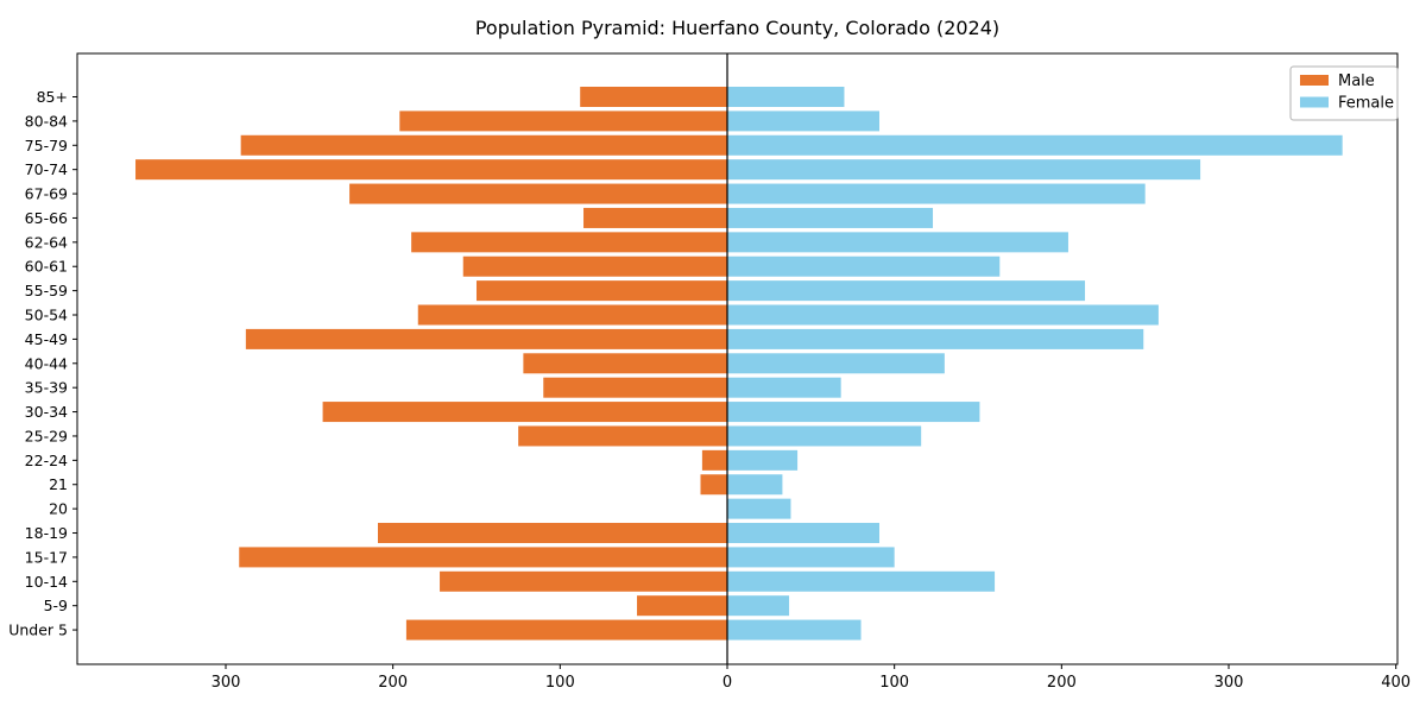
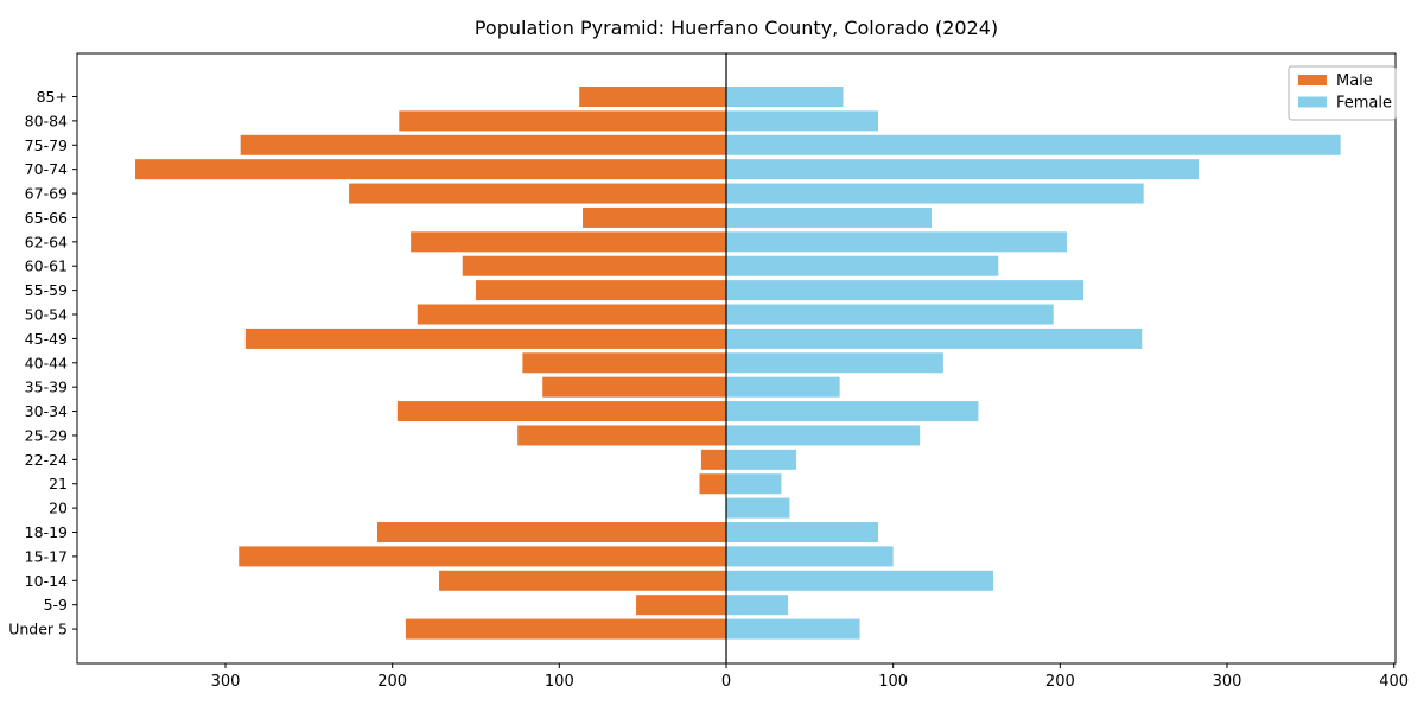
Female/50-54: 258 -> 196
Male/30-34: 242 -> 197
